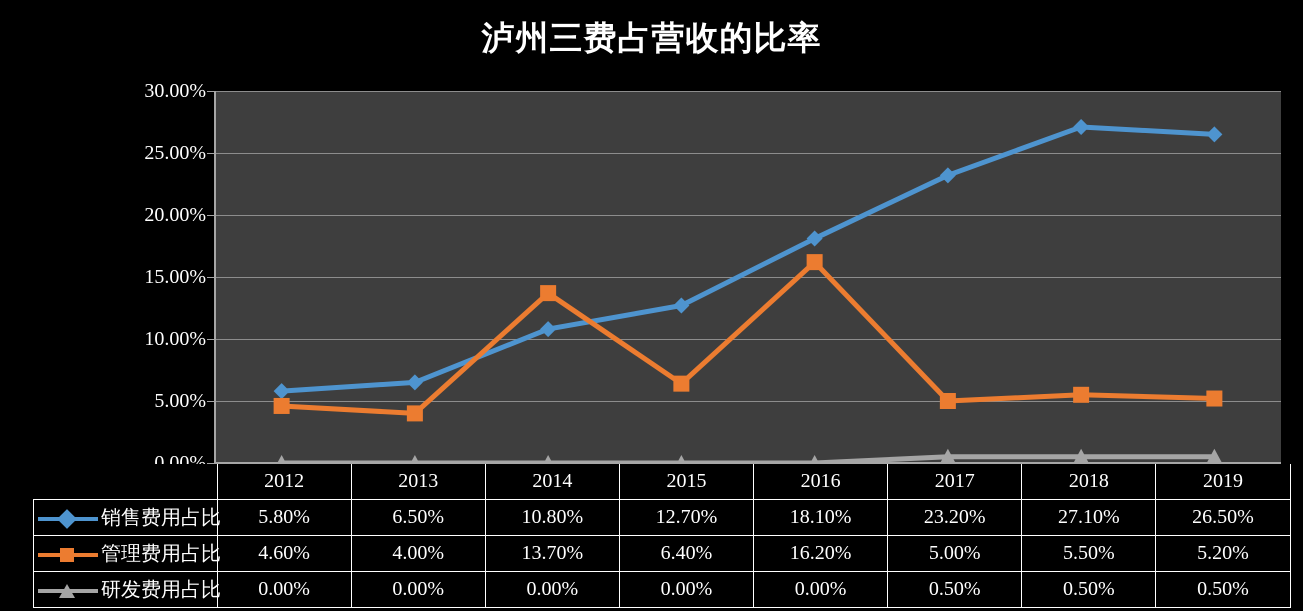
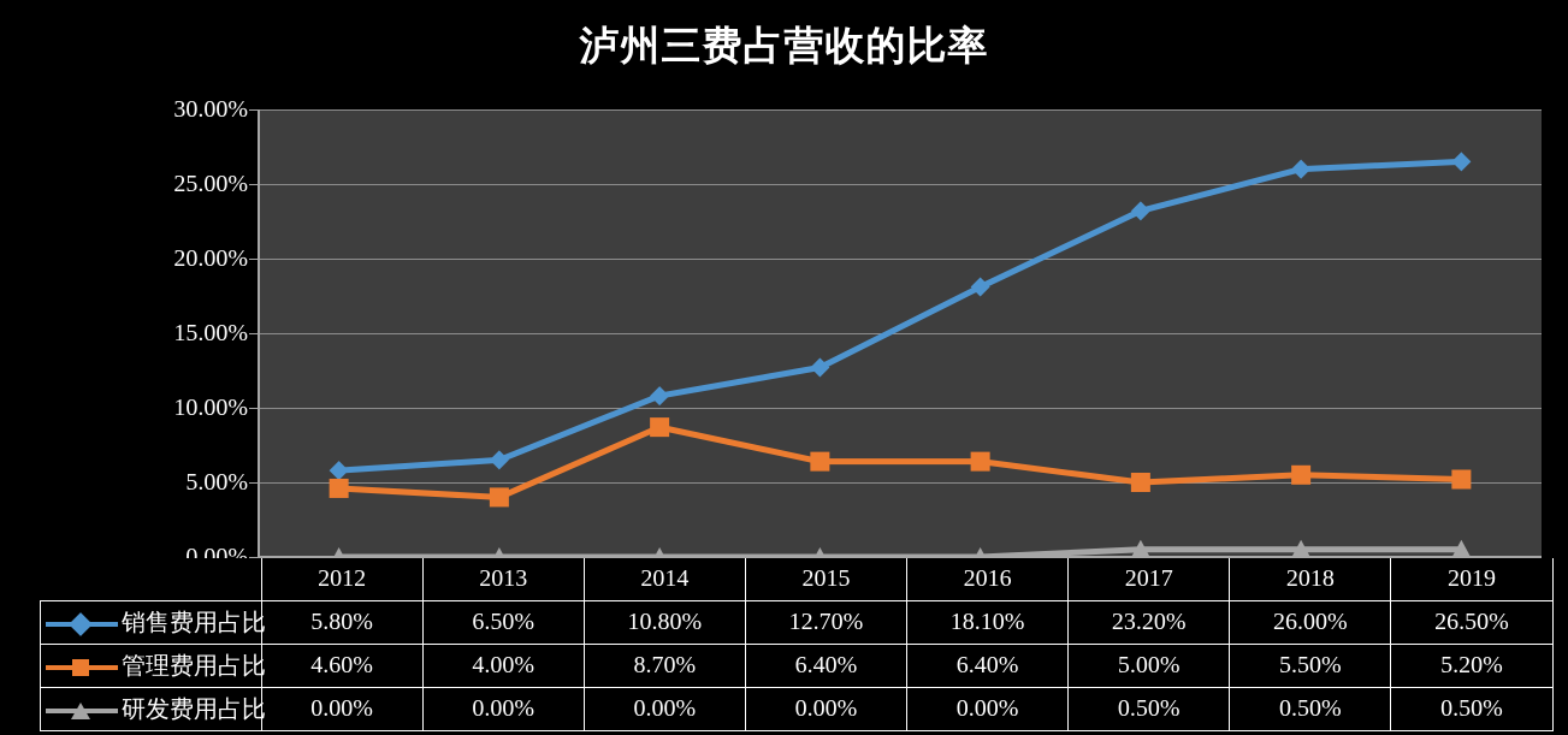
管理费用占比/2014: 13.70% -> 8.70%
管理费用占比/2016: 16.20% -> 6.40%
销售费用占比/2018: 27.10% -> 26.00%
